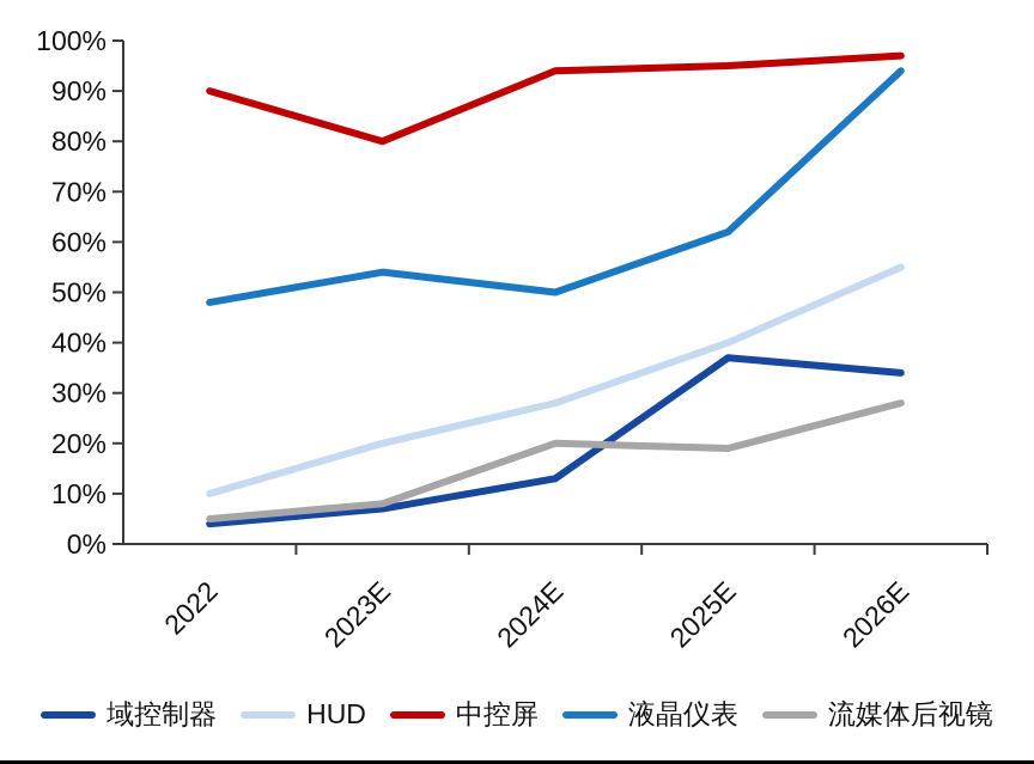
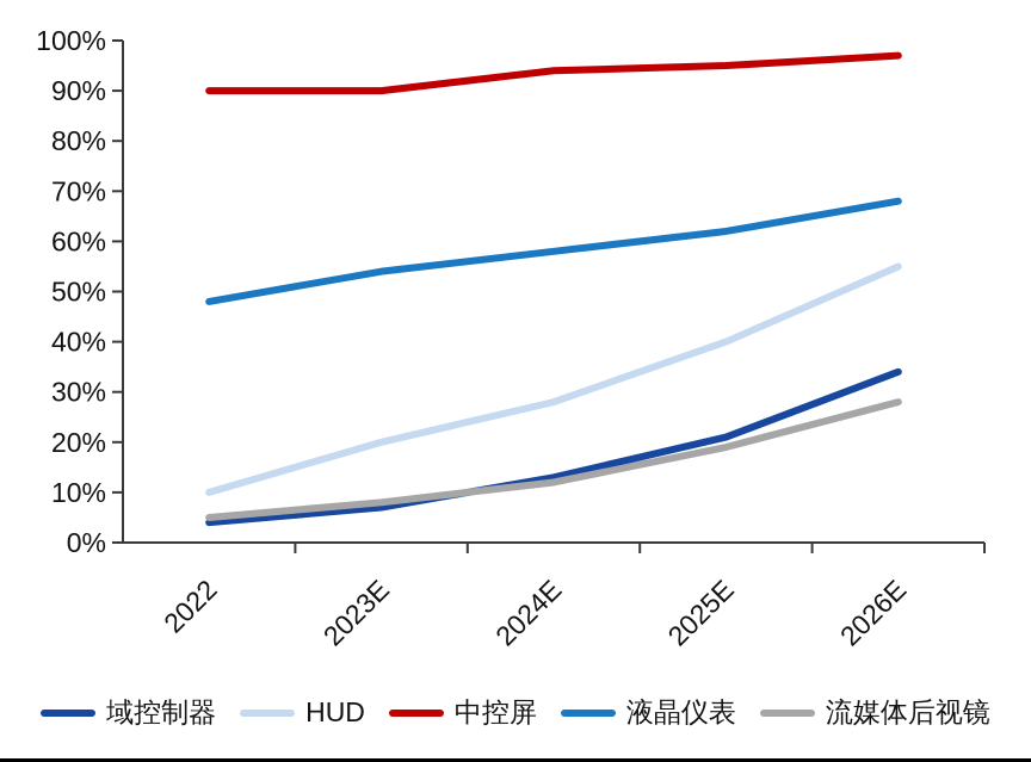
中控屏/2023E: 80% -> 90%
液晶仪表/2024E: 50% -> 58%
流媒体后视镜/2024E: 20% -> 12%
域控制器/2025E: 37% -> 21%
液晶仪表/2026E: 94% -> 68%
